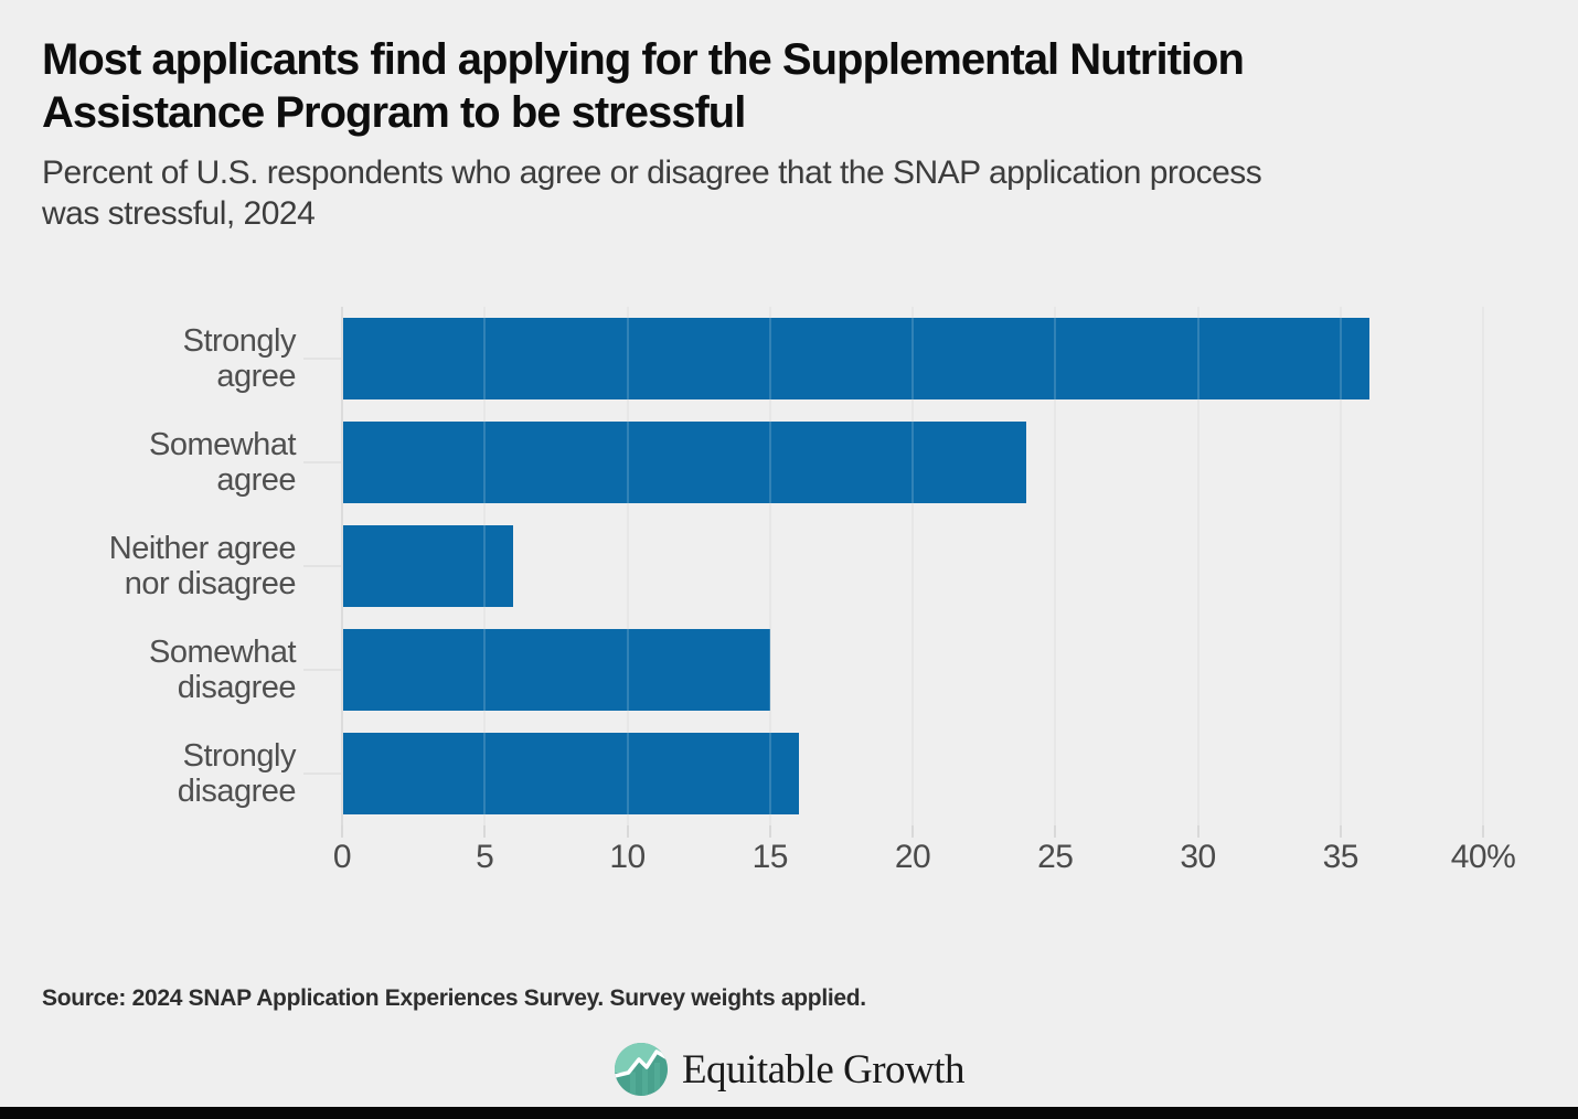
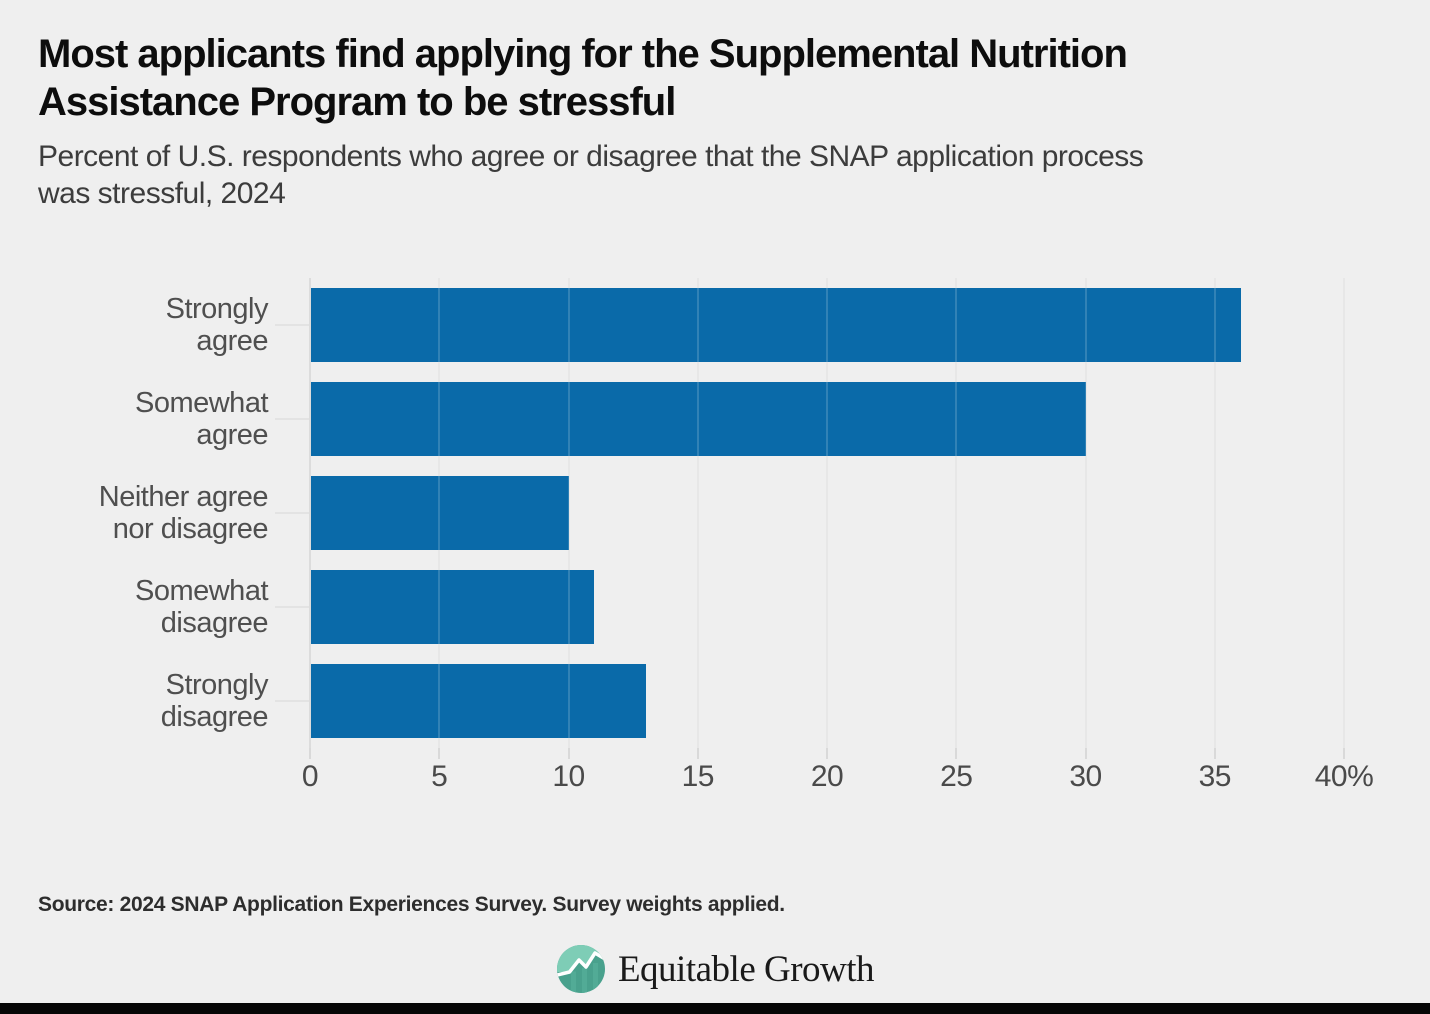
Somewhat agree: 24% -> 30%
Neither agree nor disagree: 6% -> 10%
Somewhat disagree: 15% -> 11%
Strongly disagree: 16% -> 13%
